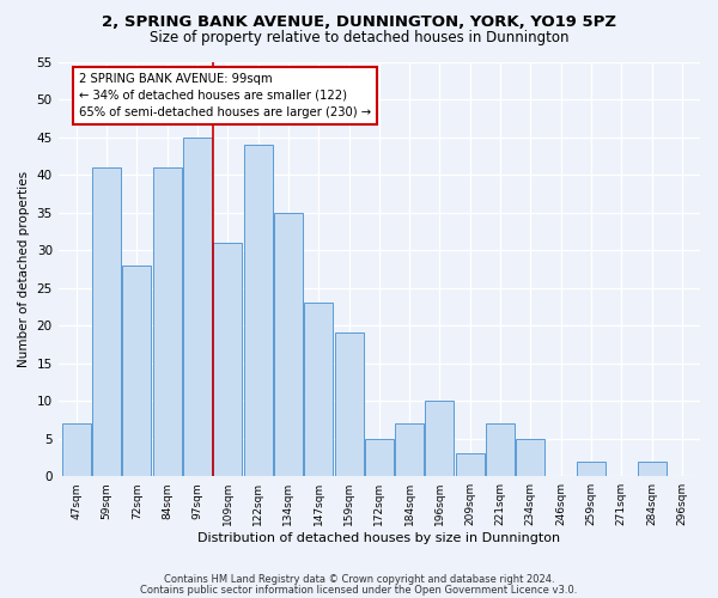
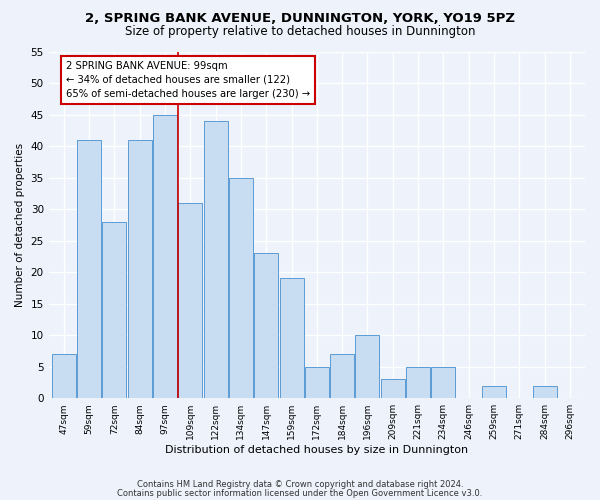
221sqm: 7 -> 5
